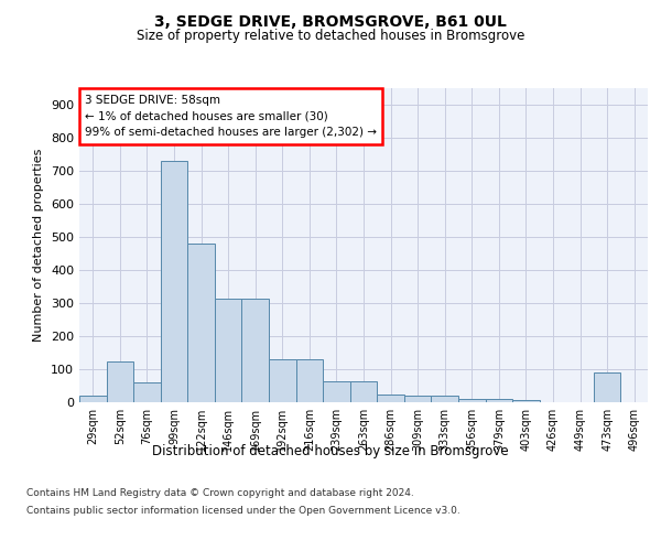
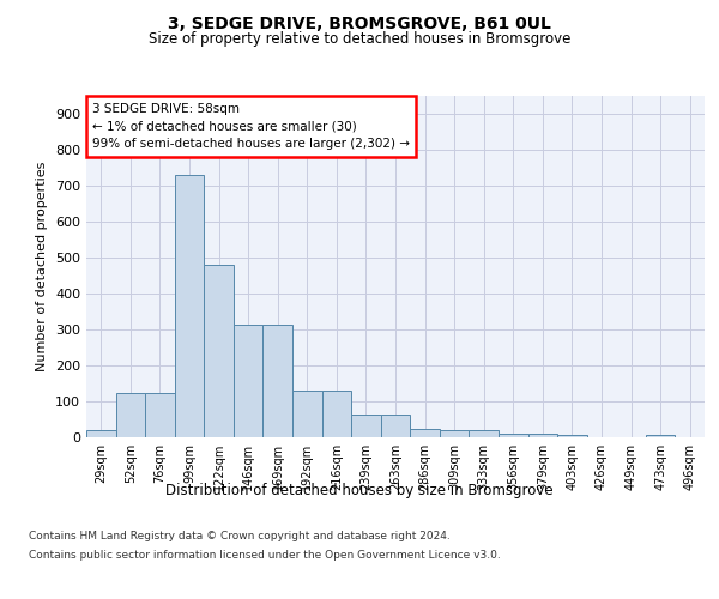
76sqm: 60 -> 122
473sqm: 90 -> 8
